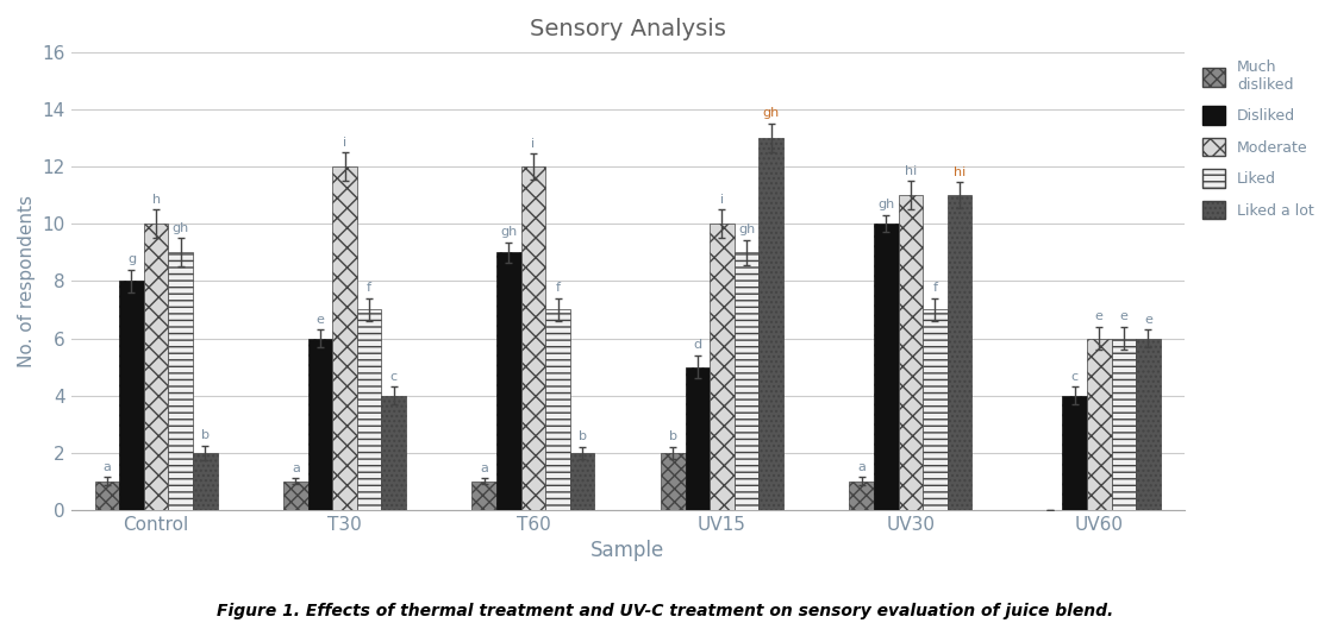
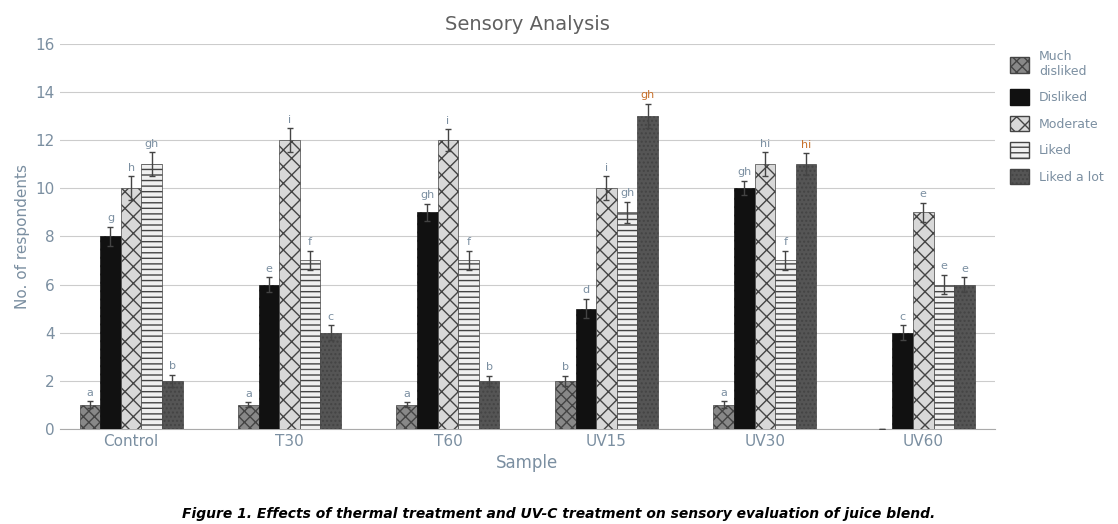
Liked/Control: 9 -> 11
Moderate/UV60: 6 -> 9
